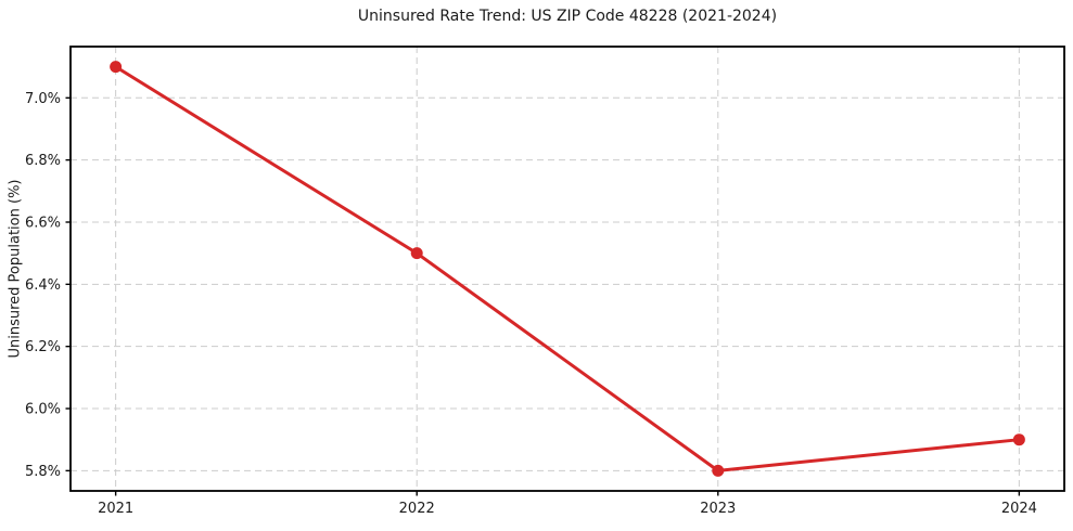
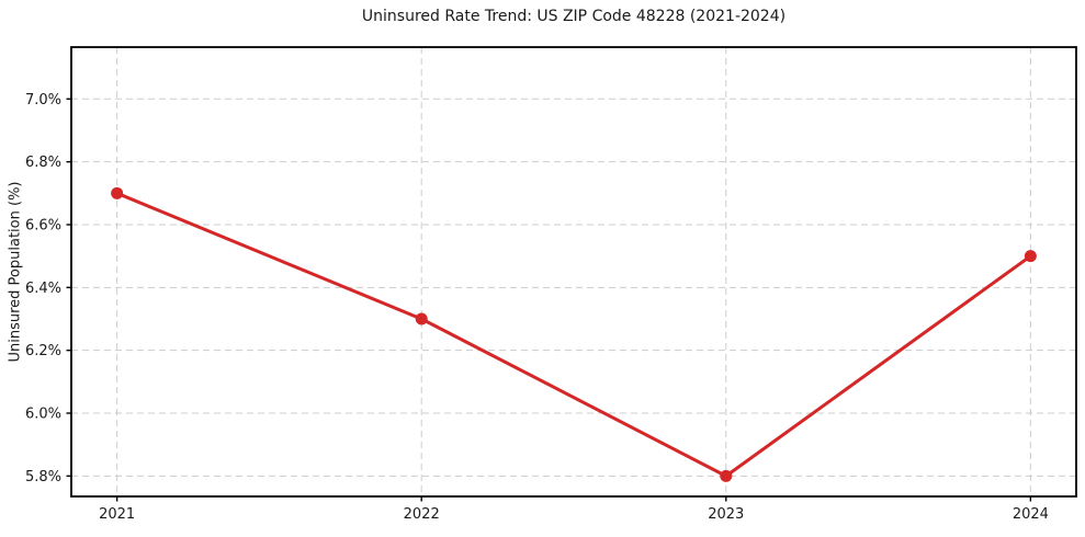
2021: 7.1% -> 6.7%
2022: 6.5% -> 6.3%
2024: 5.9% -> 6.5%
